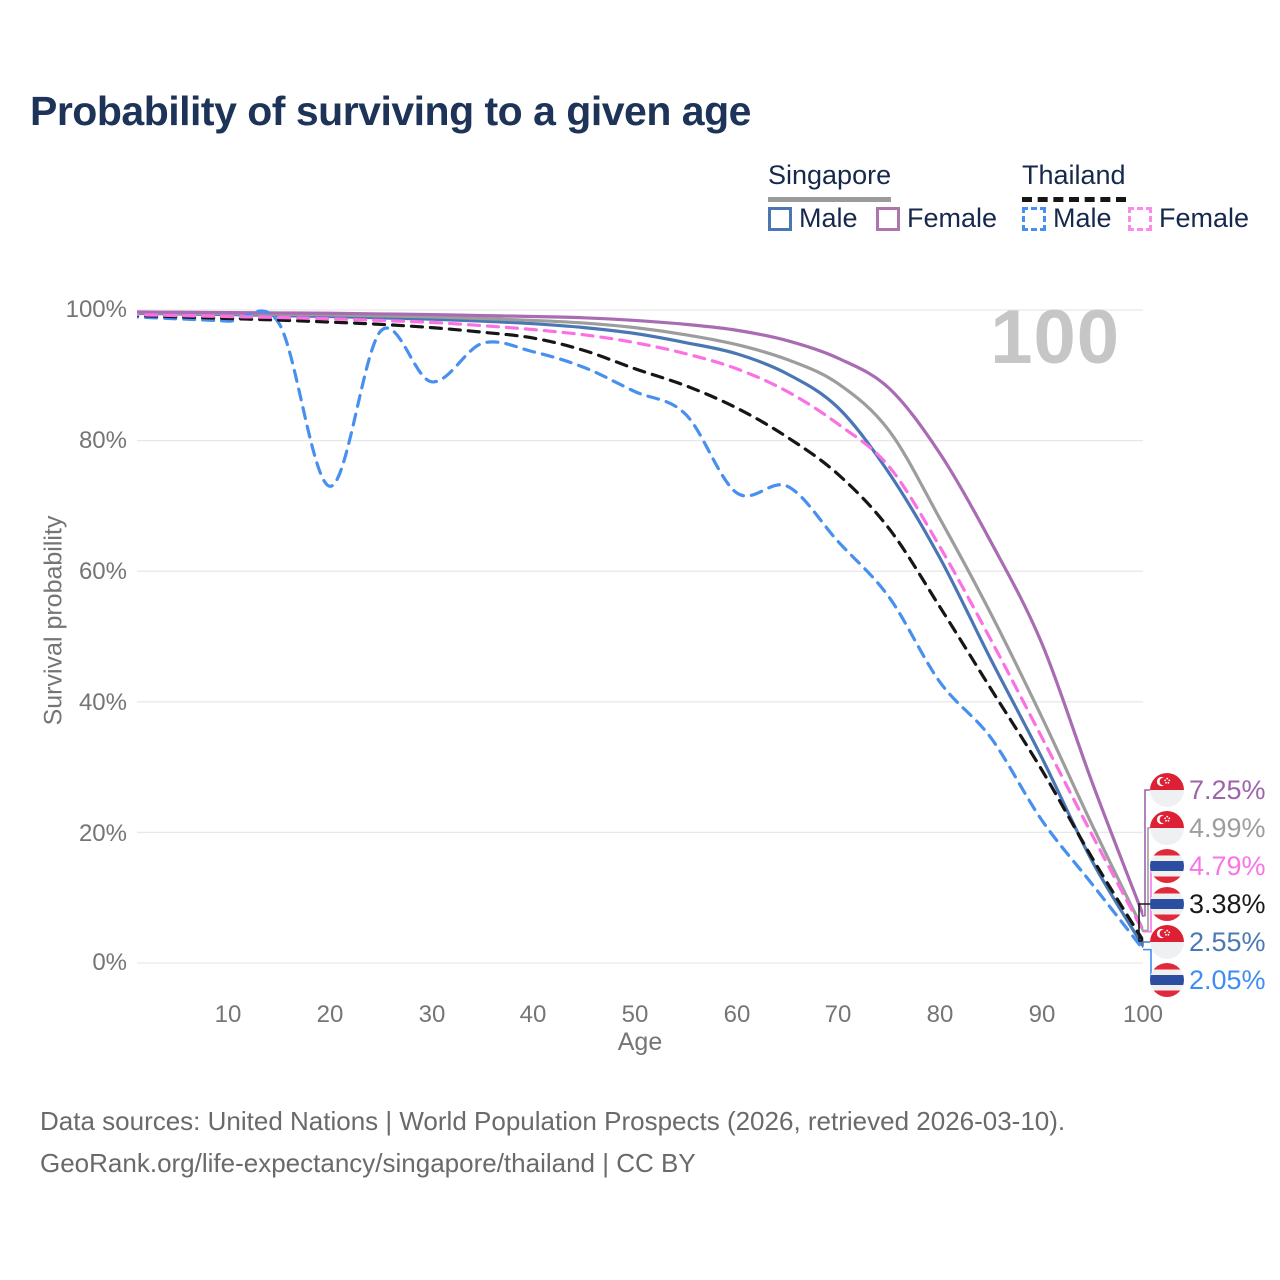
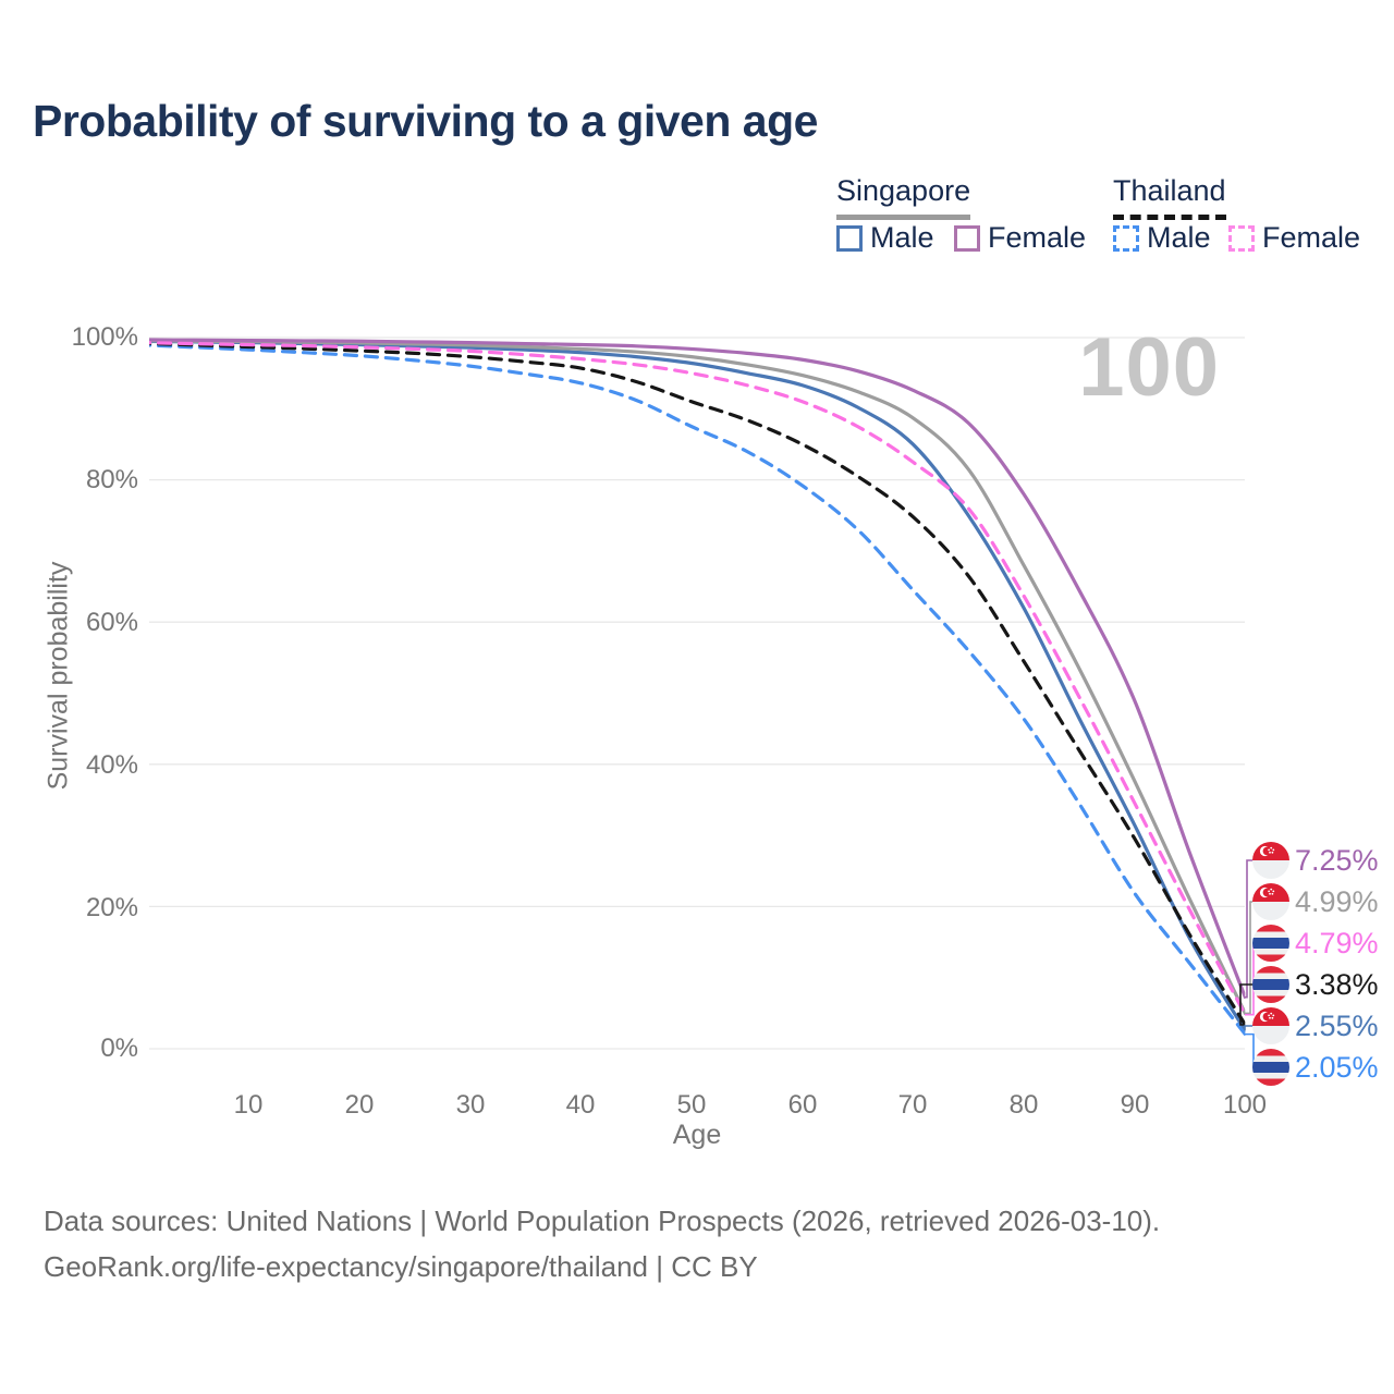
Thailand Male/20: 73% -> 97%
Thailand Male/30: 89% -> 96%
Thailand Male/60: 72% -> 79%
Thailand Male/80: 43% -> 46%
